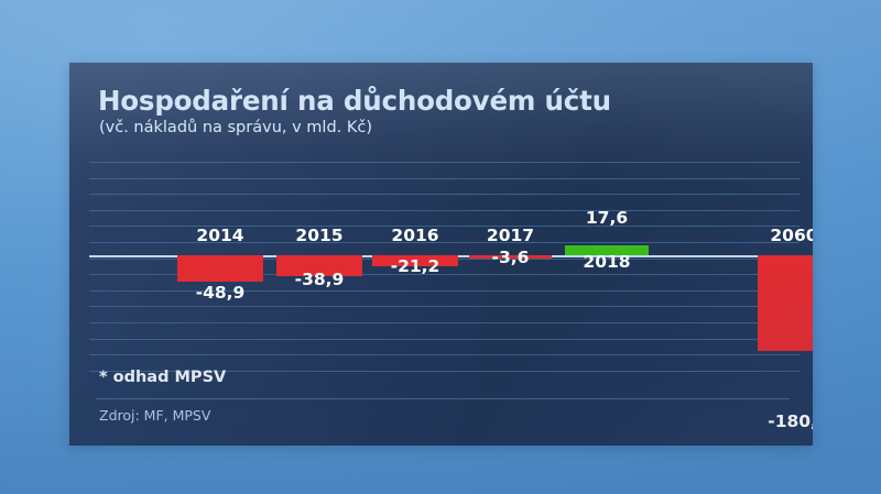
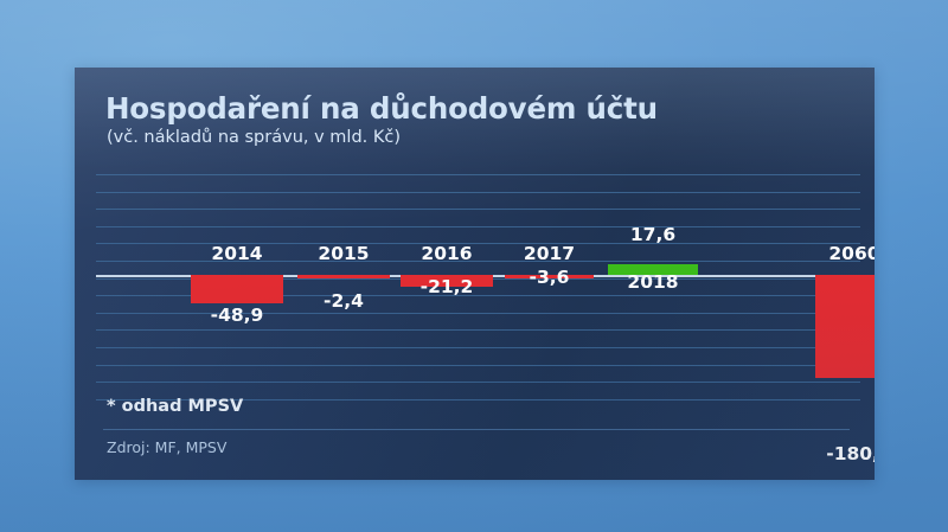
2015: -38,9 -> -2,4
